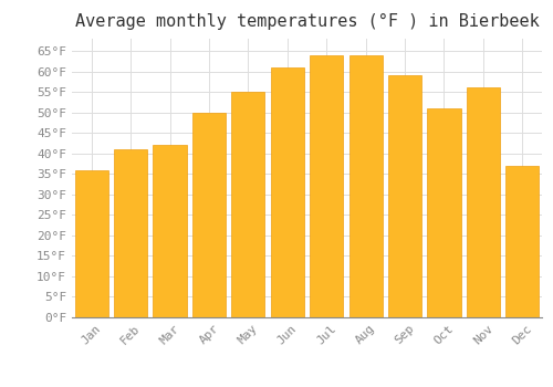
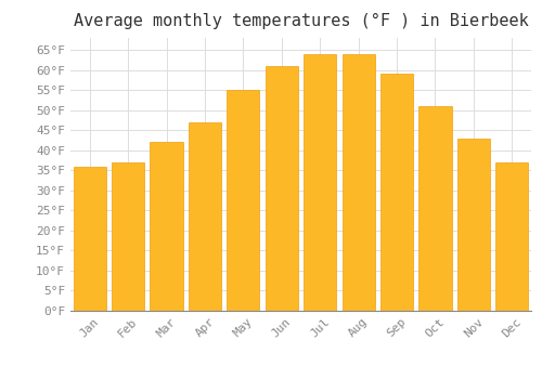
Feb: 41°F -> 37°F
Apr: 50°F -> 47°F
Nov: 56°F -> 43°F
